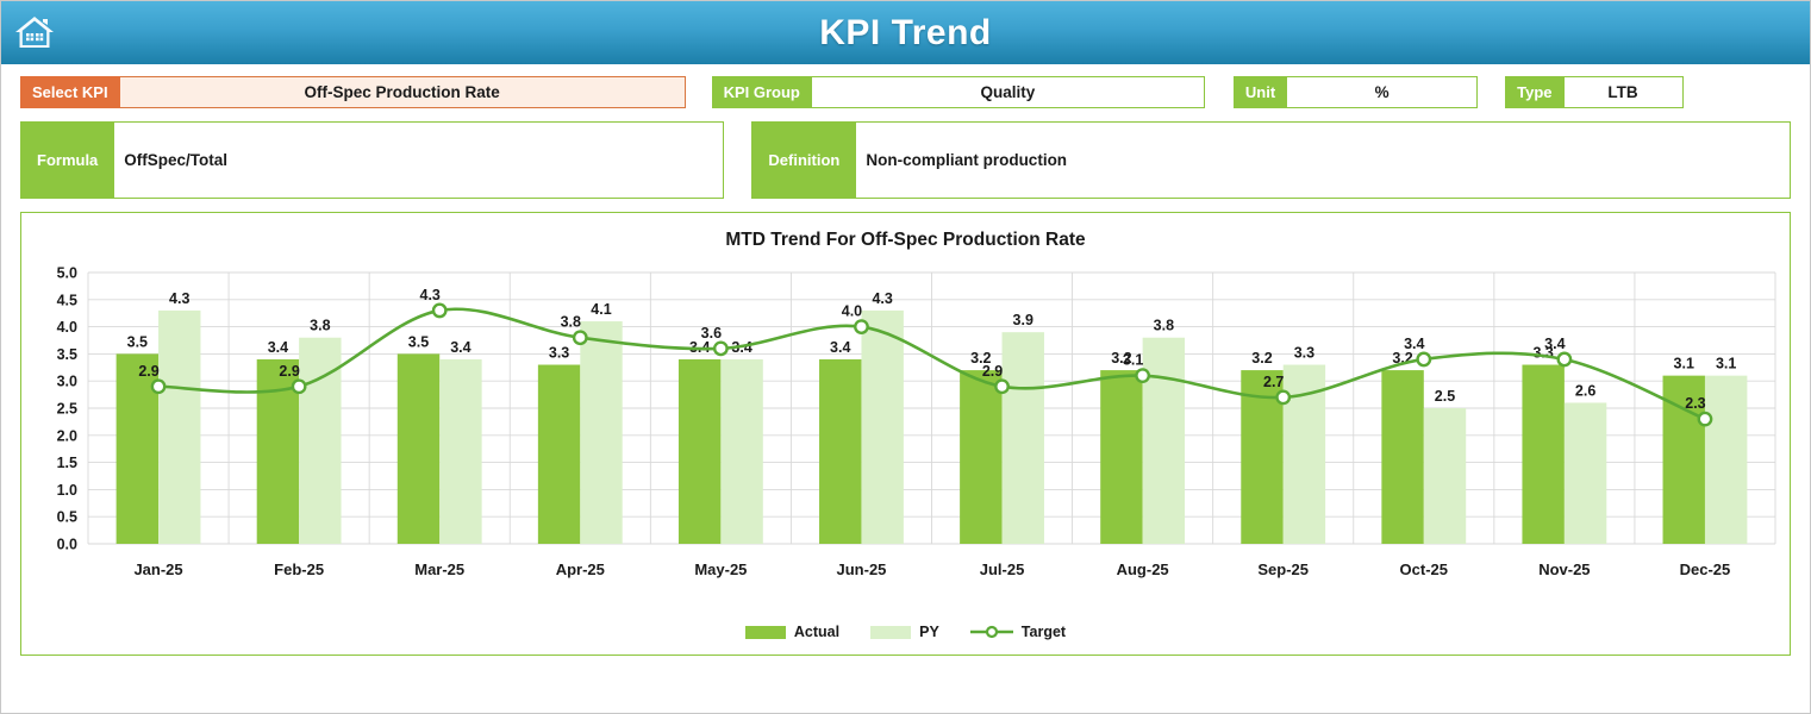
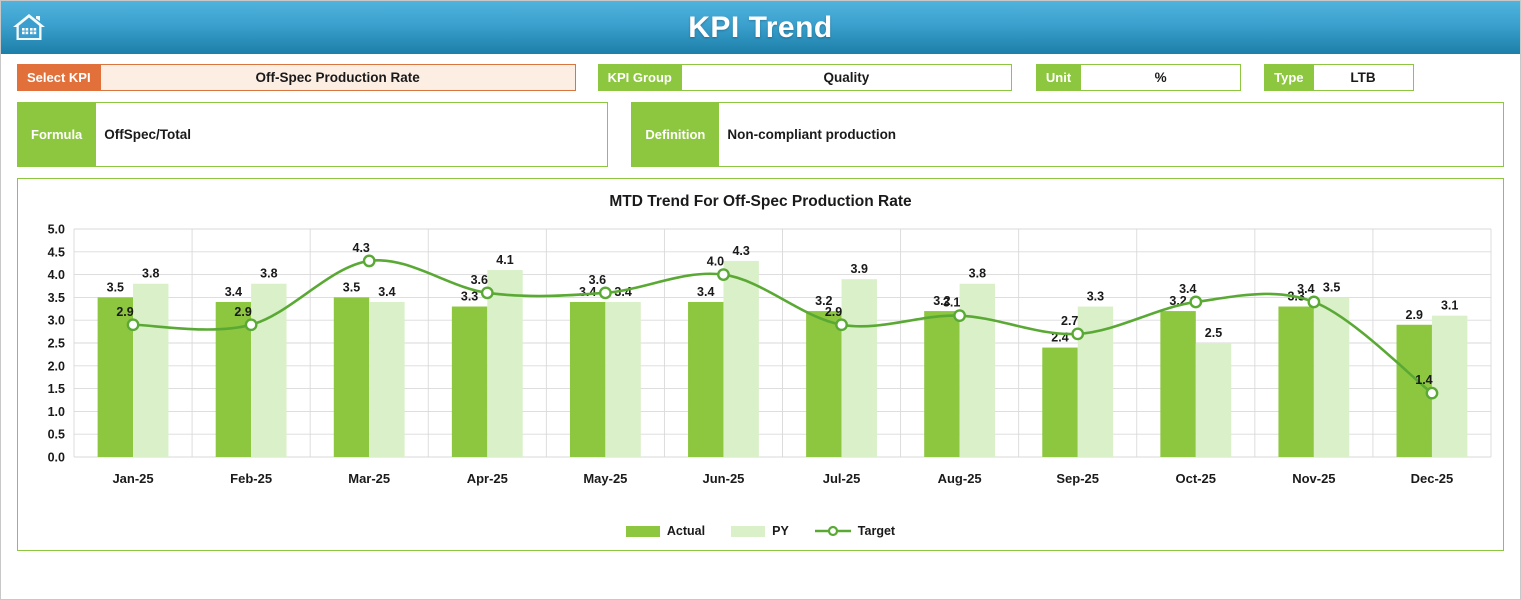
PY/Jan-25: 4.3 -> 3.8
Target/Apr-25: 3.8 -> 3.6
Actual/Sep-25: 3.2 -> 2.4
PY/Nov-25: 2.6 -> 3.5
Actual/Dec-25: 3.1 -> 2.9
Target/Dec-25: 2.3 -> 1.4
